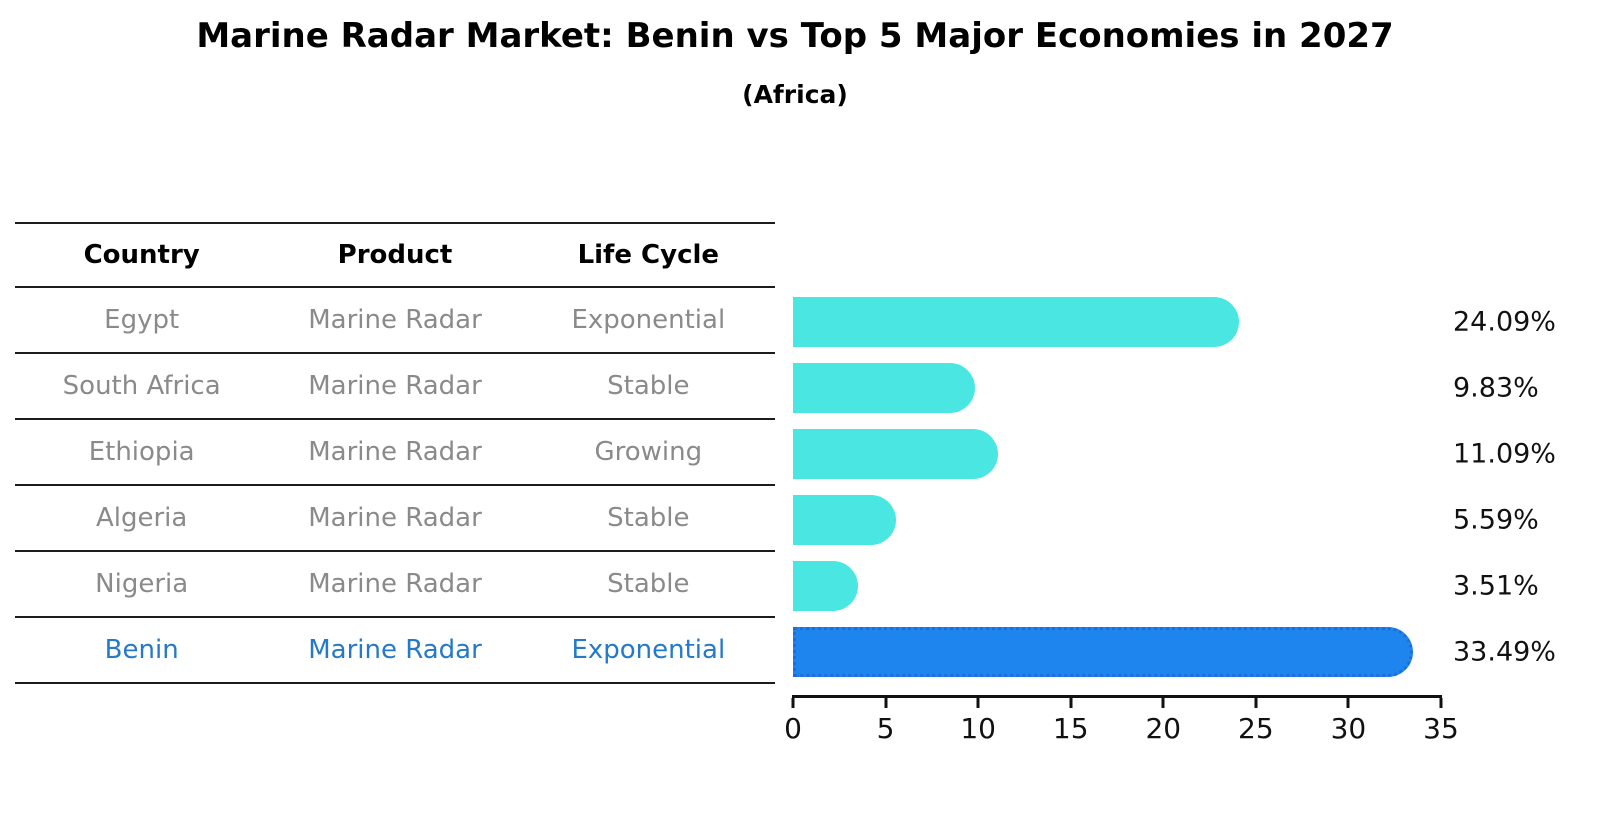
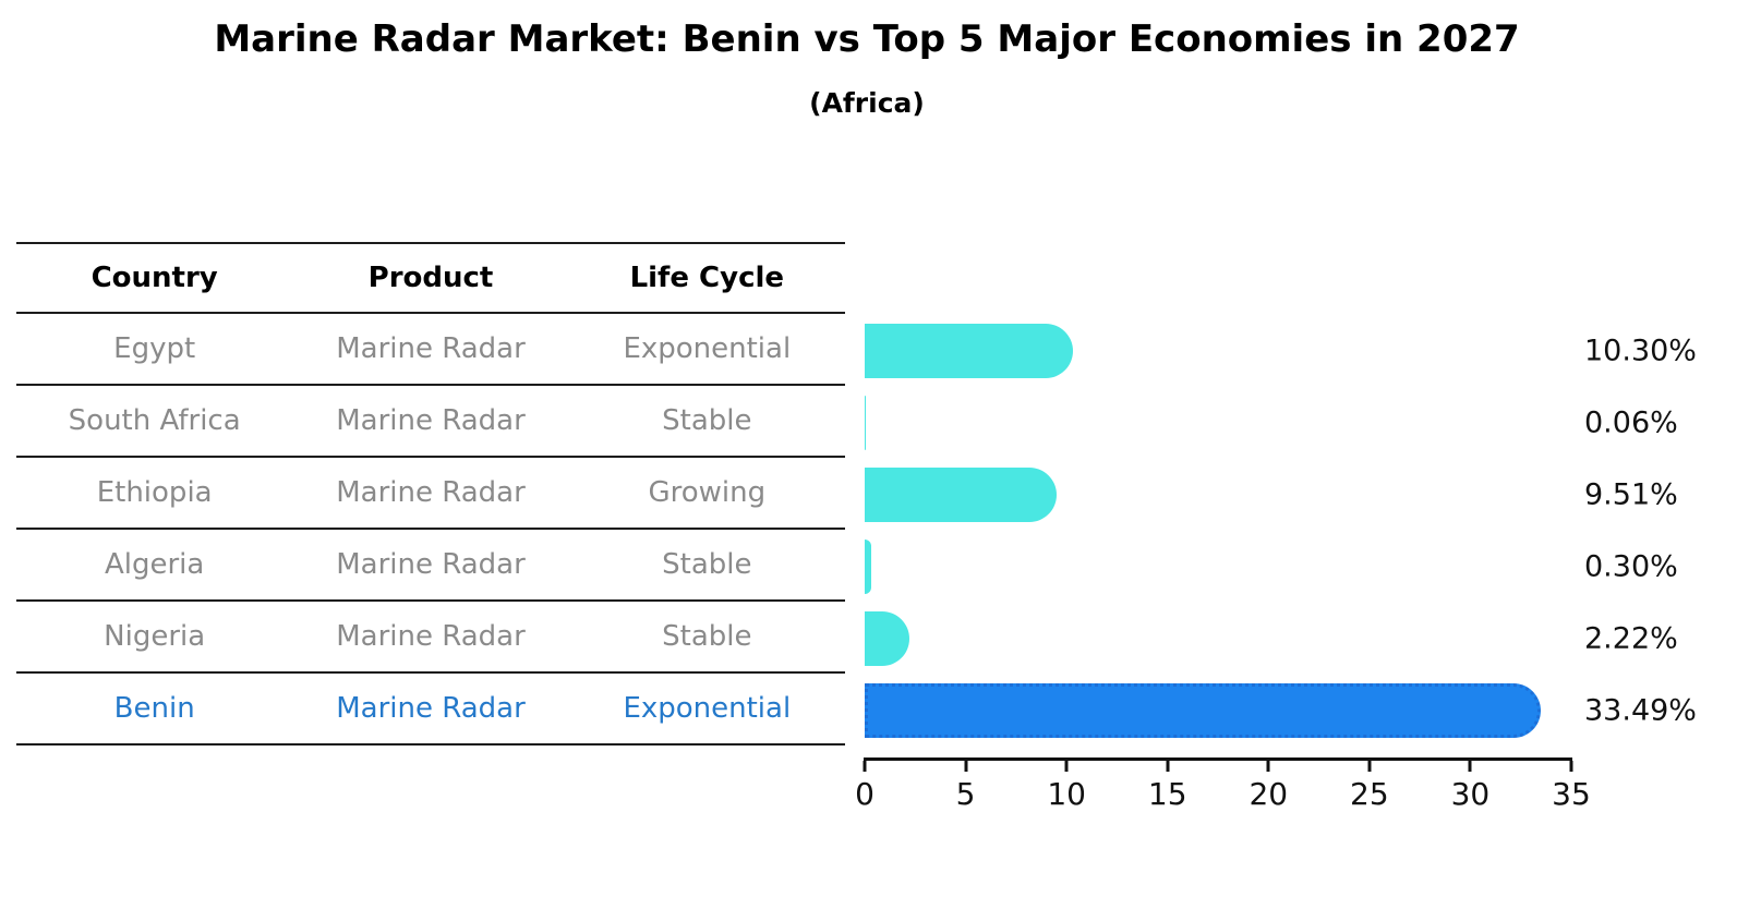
Egypt: 24.09% -> 10.30%
South Africa: 9.83% -> 0.06%
Ethiopia: 11.09% -> 9.51%
Algeria: 5.59% -> 0.30%
Nigeria: 3.51% -> 2.22%
